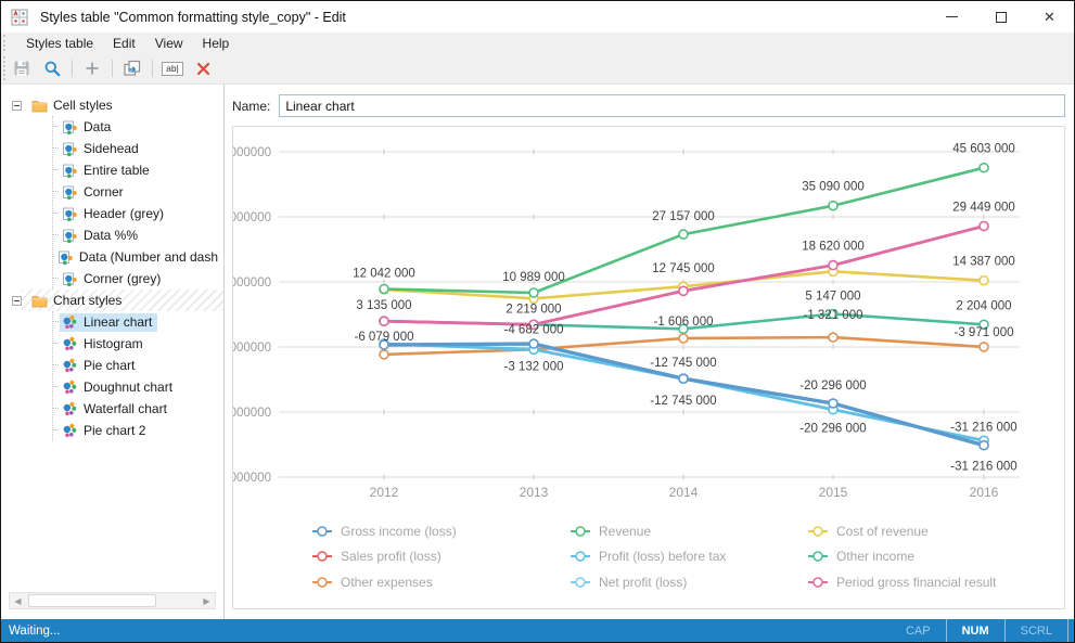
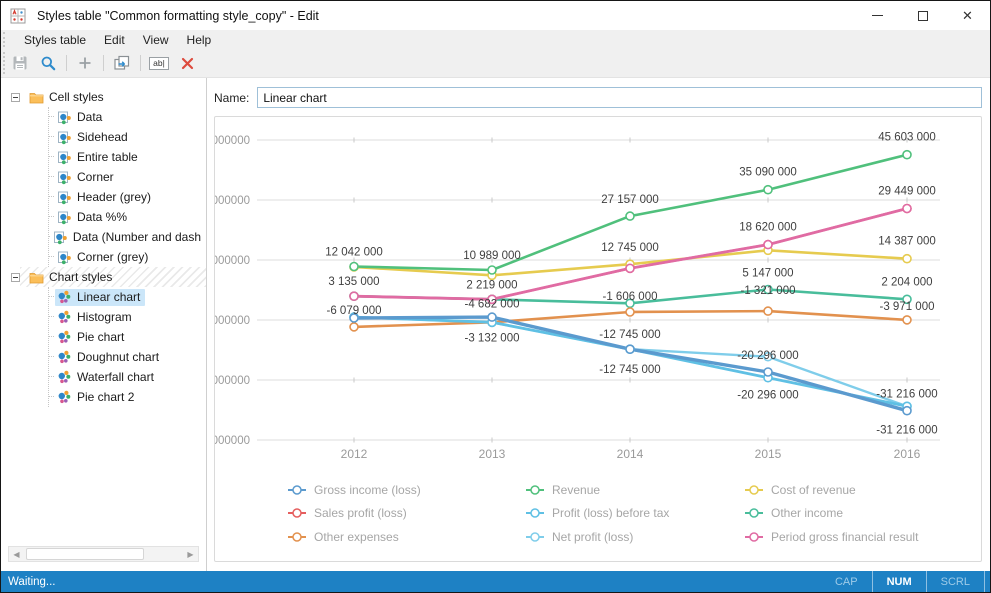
Net profit (loss)/2015: -21000000 -> -15000000
